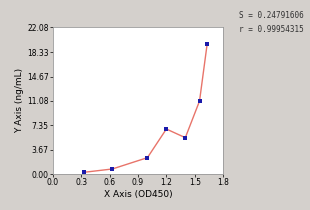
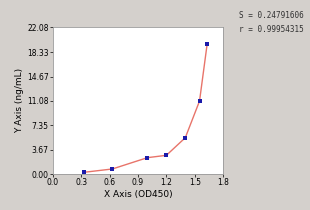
1.2: 6.8 -> 2.9
